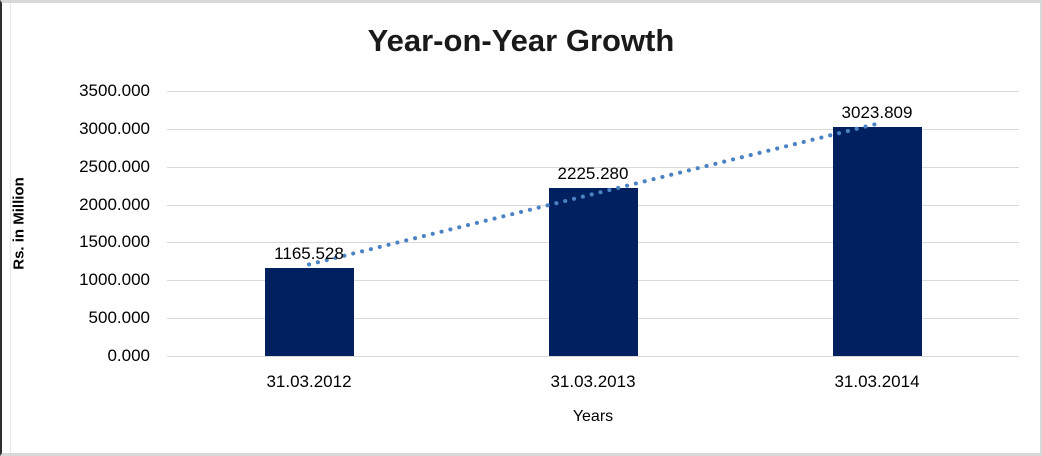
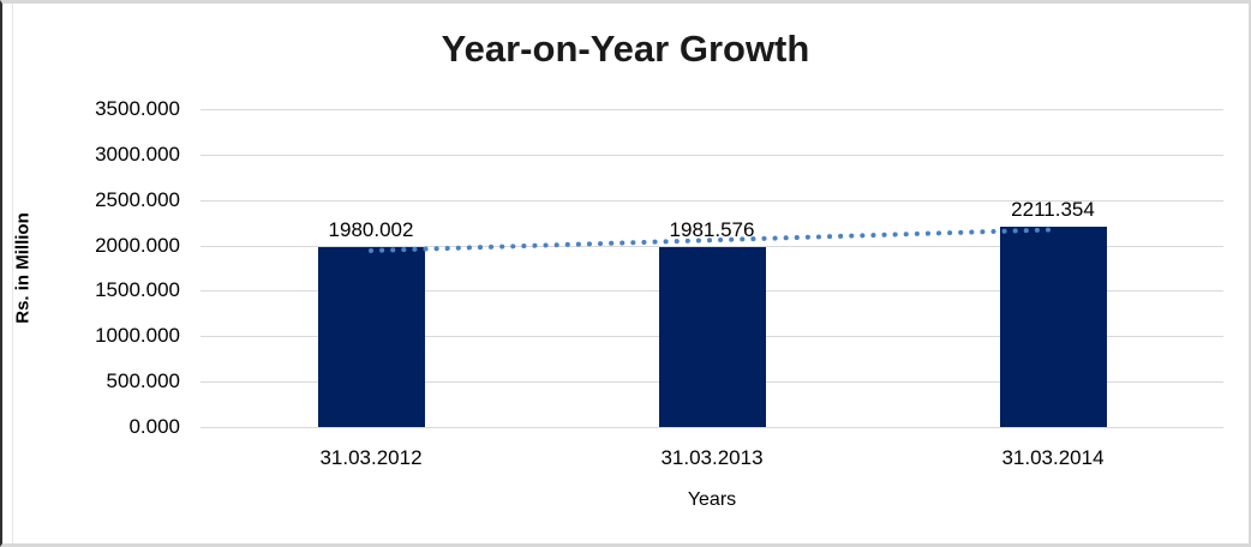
31.03.2012: 1165.528 -> 1980.002
31.03.2013: 2225.280 -> 1981.576
31.03.2014: 3023.809 -> 2211.354
